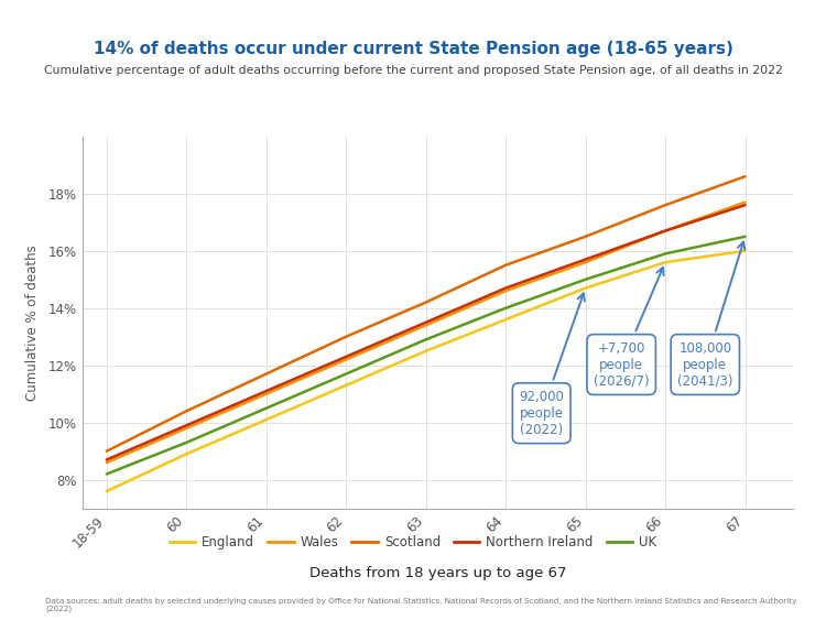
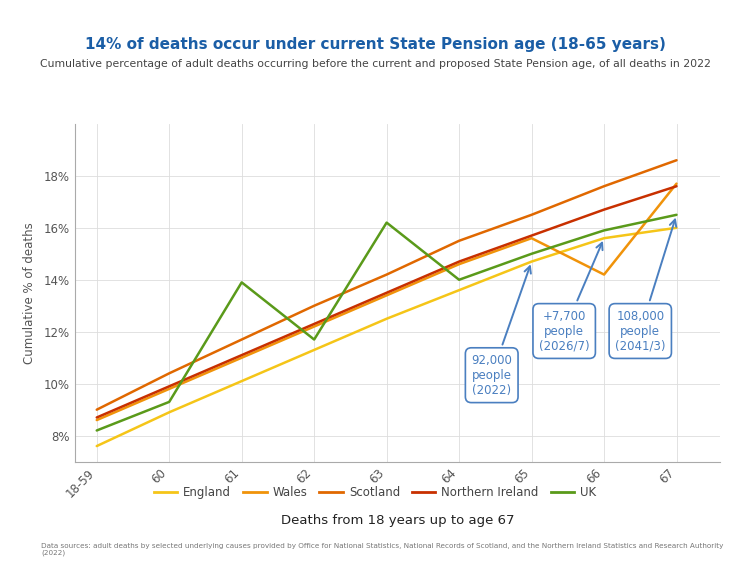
UK/61: 10.5% -> 13.9%
UK/63: 12.9% -> 16.2%
Wales/66: 16.7% -> 14.2%
